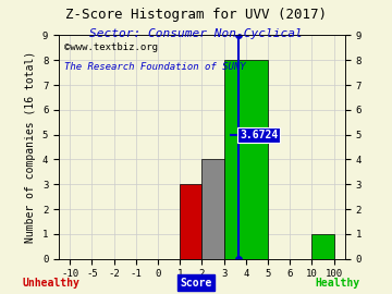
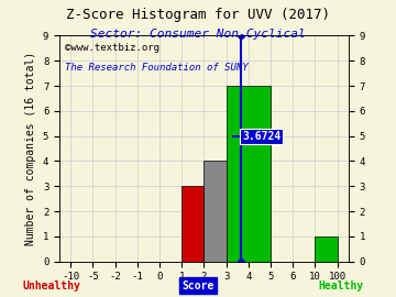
4: 8 -> 7
